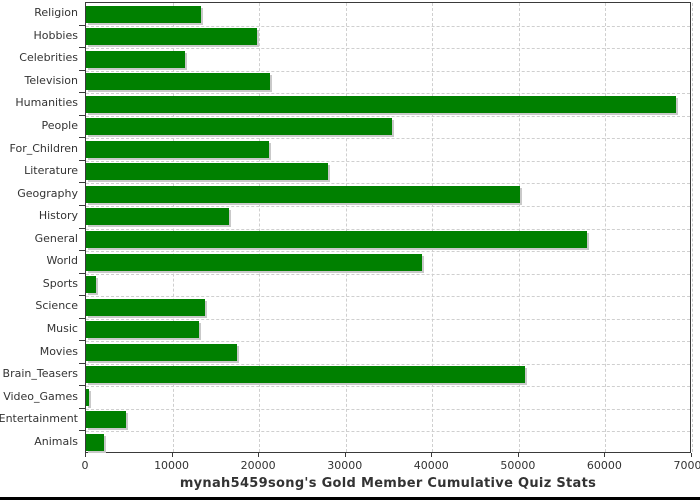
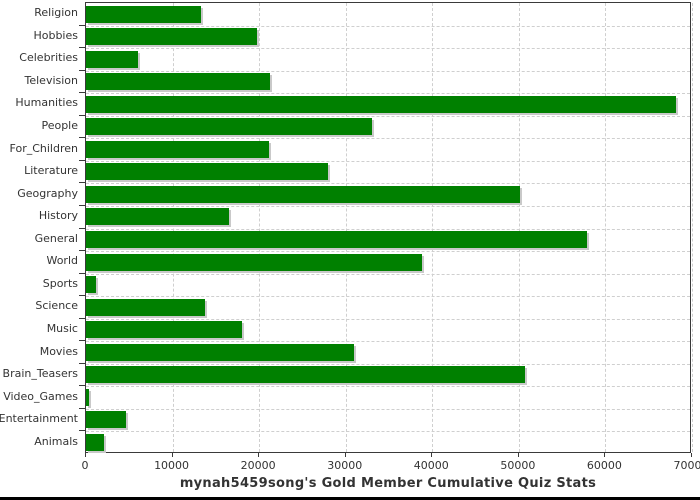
Celebrities: 11000 -> 6000
People: 35000 -> 33000
Music: 13000 -> 18000
Movies: 17000 -> 31000
